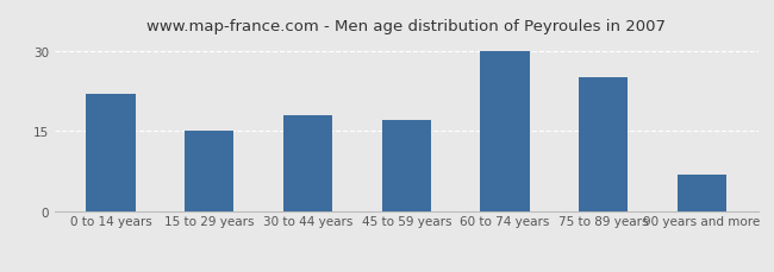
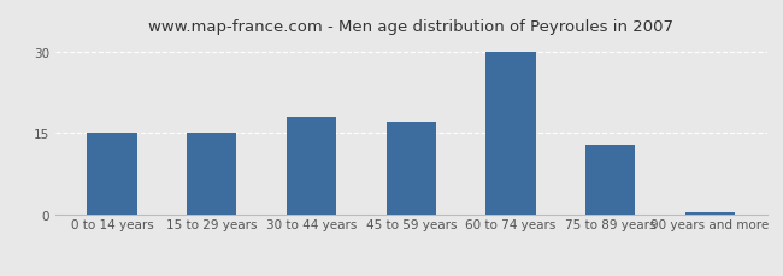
0 to 14 years: 22.0 -> 15.0
75 to 89 years: 25.0 -> 13.0
90 years and more: 7.0 -> 0.5
